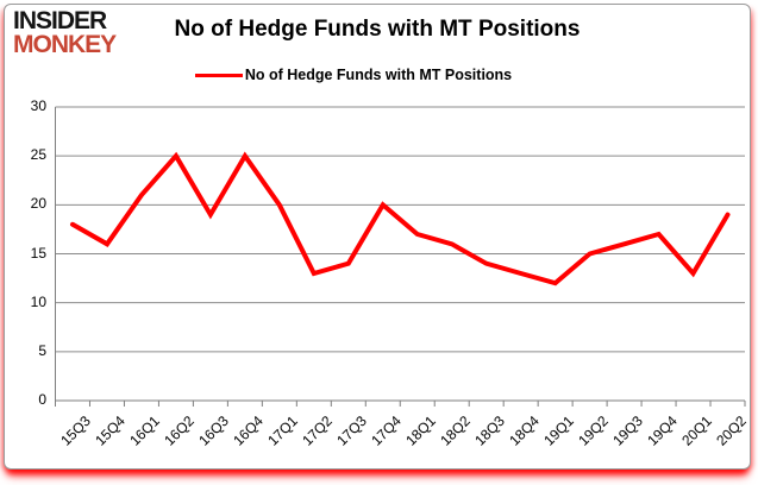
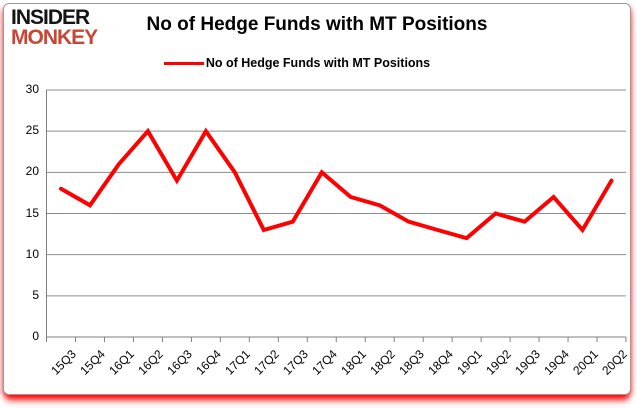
19Q3: 16 -> 14
